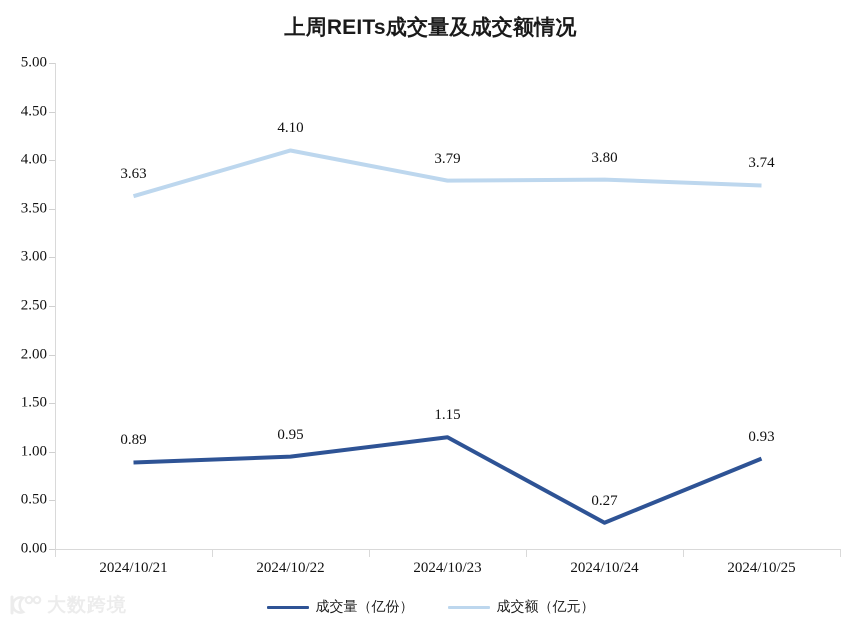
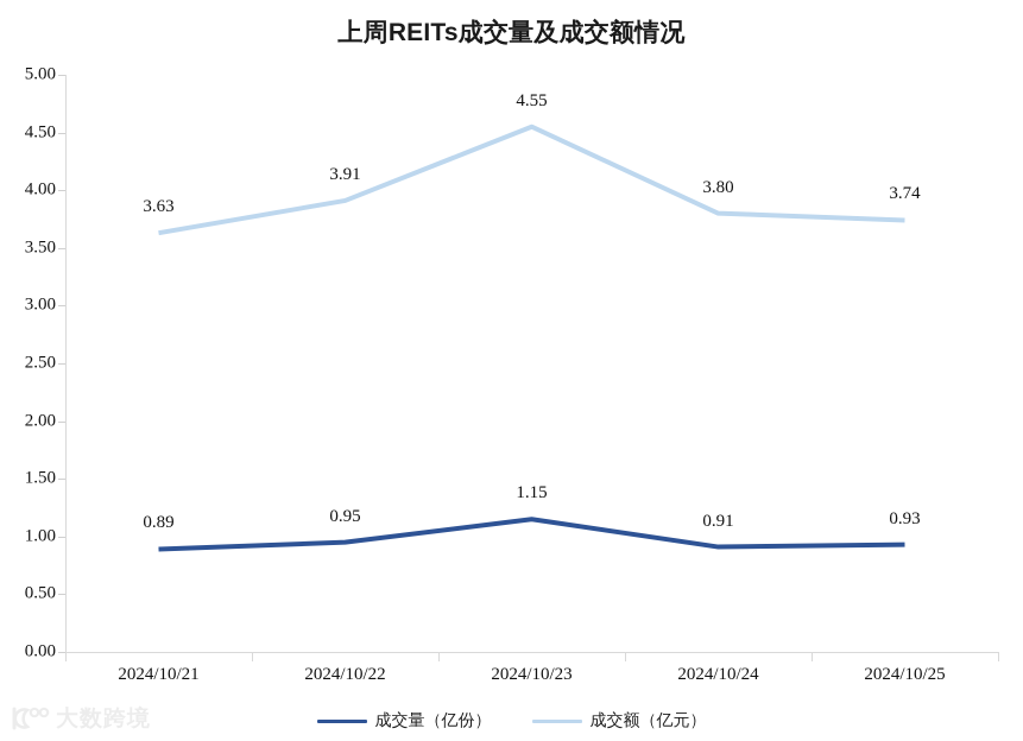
成交额（亿元）/2024/10/22: 4.10 -> 3.91
成交额（亿元）/2024/10/23: 3.79 -> 4.55
成交量（亿份）/2024/10/24: 0.27 -> 0.91
